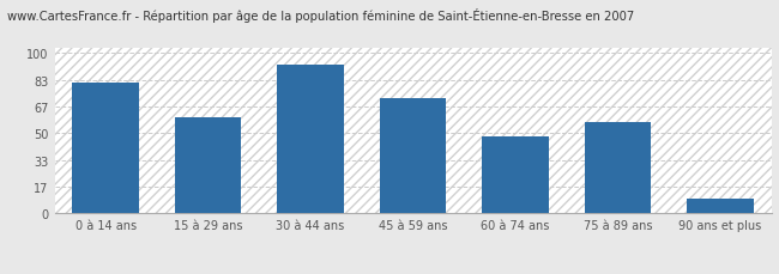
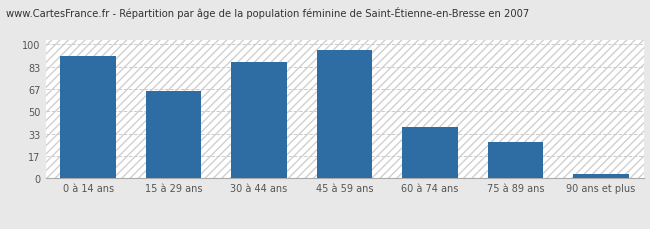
0 à 14 ans: 82 -> 91
15 à 29 ans: 60 -> 65
30 à 44 ans: 93 -> 87
45 à 59 ans: 72 -> 96
60 à 74 ans: 48 -> 38
75 à 89 ans: 57 -> 27
90 ans et plus: 9 -> 3
